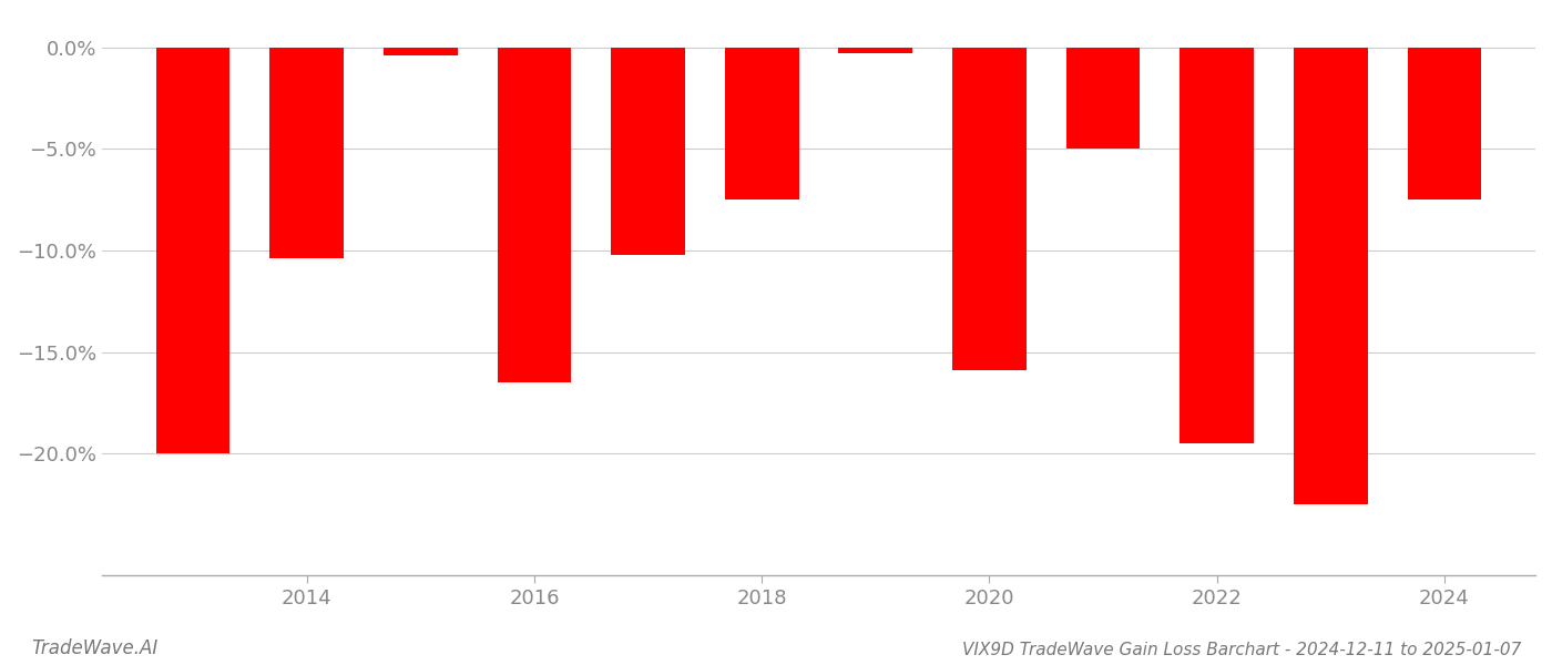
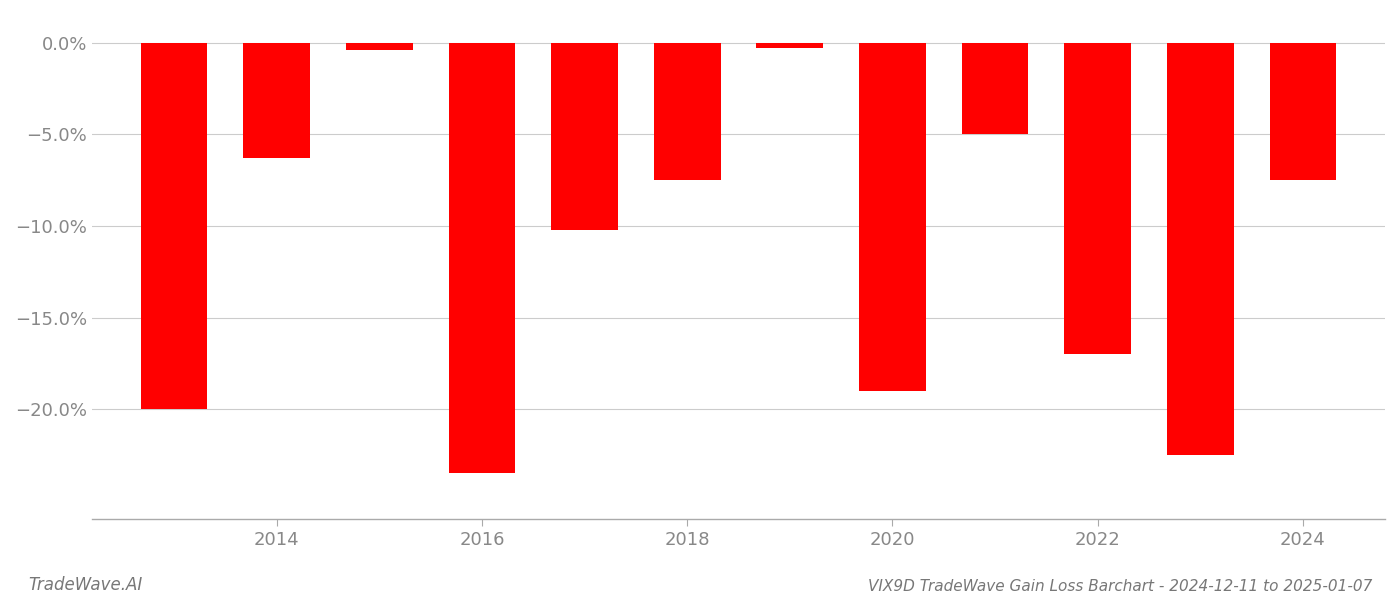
2014: -10.4% -> -6.3%
2016: -16.5% -> -23.5%
2020: -15.9% -> -19.0%
2022: -19.5% -> -17.0%
